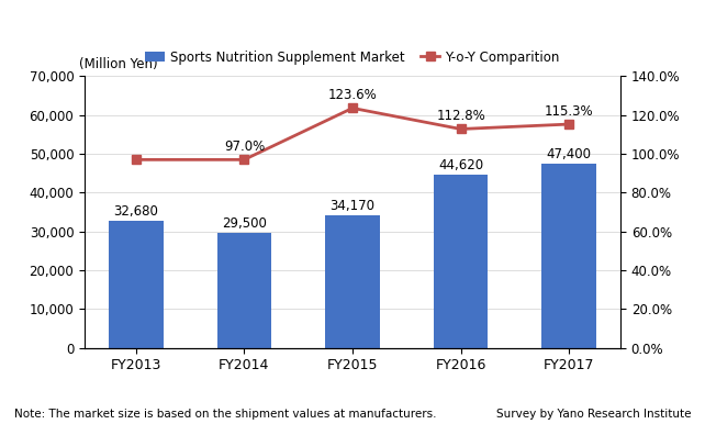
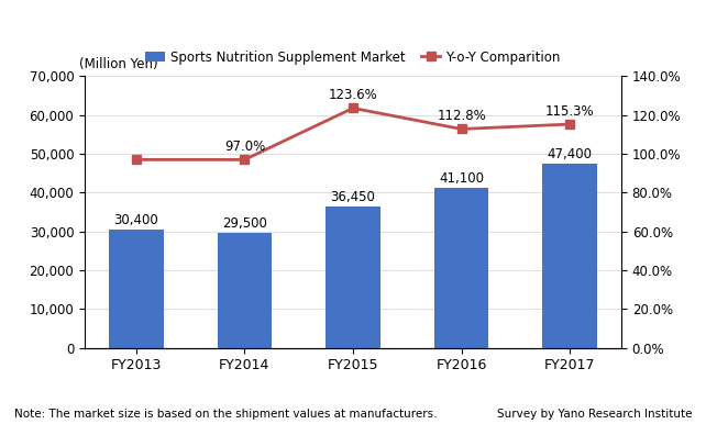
Sports Nutrition Supplement Market/FY2013: 32,680 -> 30,400
Sports Nutrition Supplement Market/FY2015: 34,170 -> 36,450
Sports Nutrition Supplement Market/FY2016: 44,620 -> 41,100
